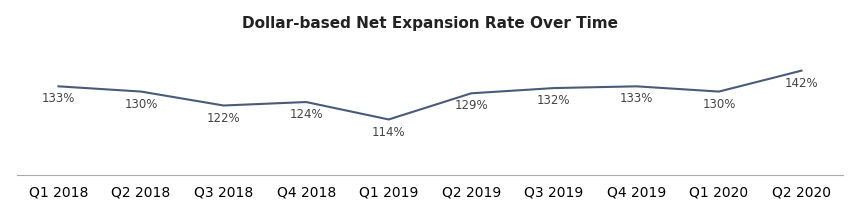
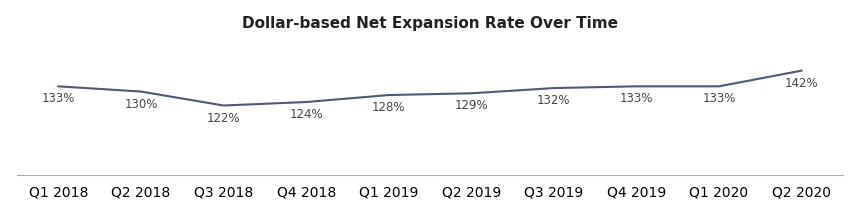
Q1 2019: 114% -> 128%
Q1 2020: 130% -> 133%
